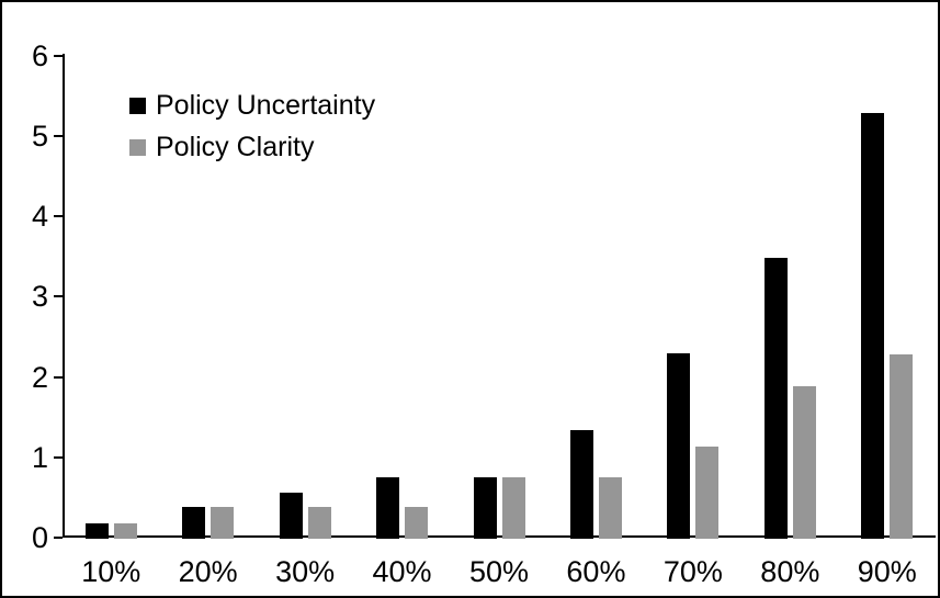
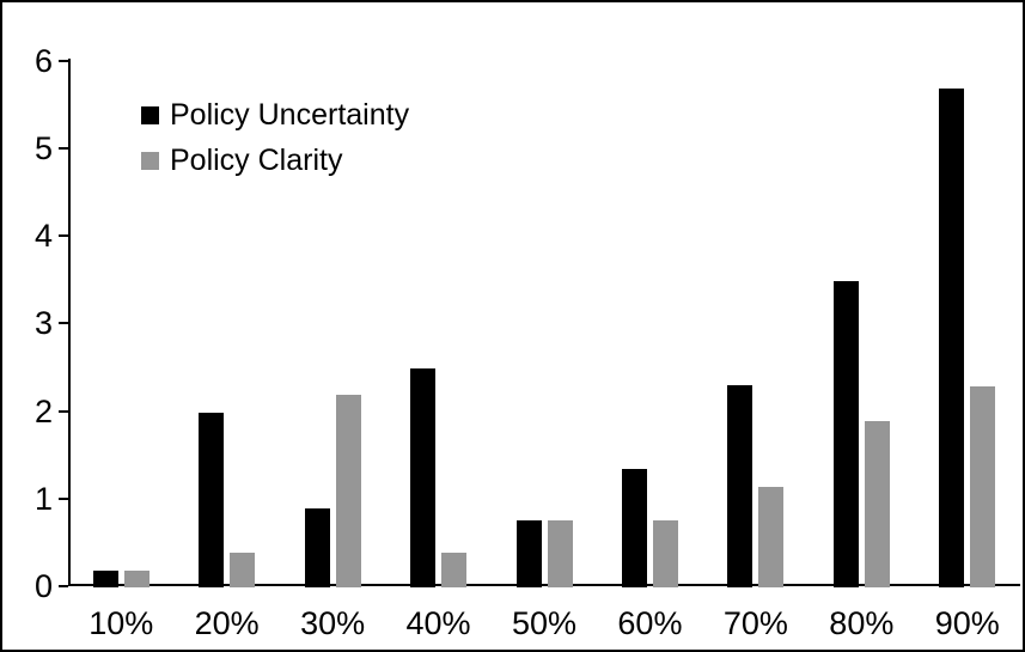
Policy Uncertainty/20%: 0.4 -> 2.0
Policy Uncertainty/30%: 0.6 -> 0.9
Policy Clarity/30%: 0.4 -> 2.2
Policy Uncertainty/40%: 0.8 -> 2.5
Policy Uncertainty/90%: 5.3 -> 5.7
